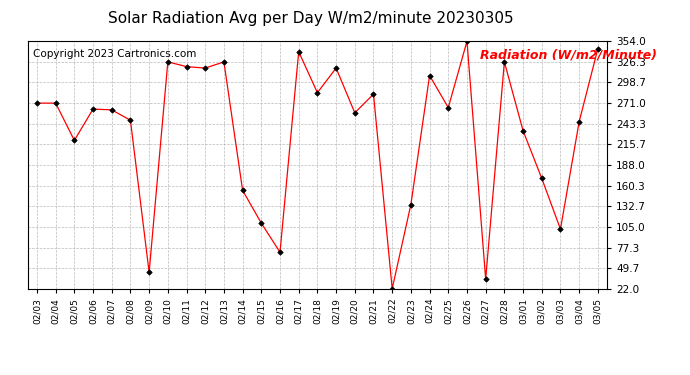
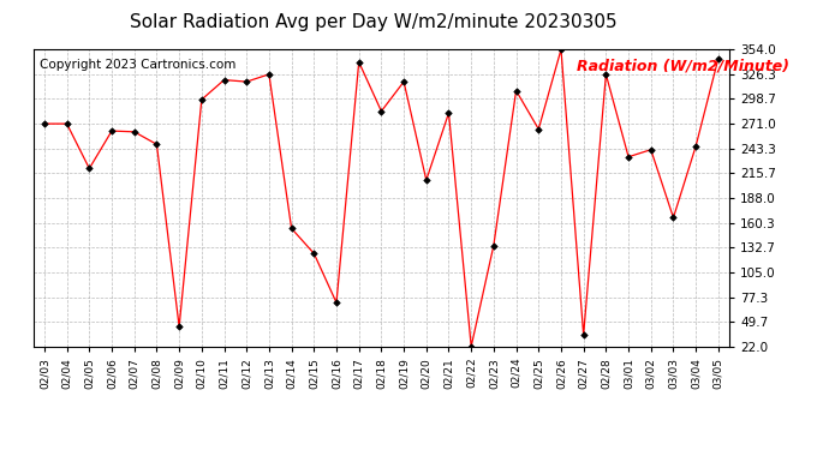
02/10: 326 -> 298
02/15: 110 -> 126
02/20: 258 -> 208
03/02: 170 -> 242
03/03: 102 -> 166
